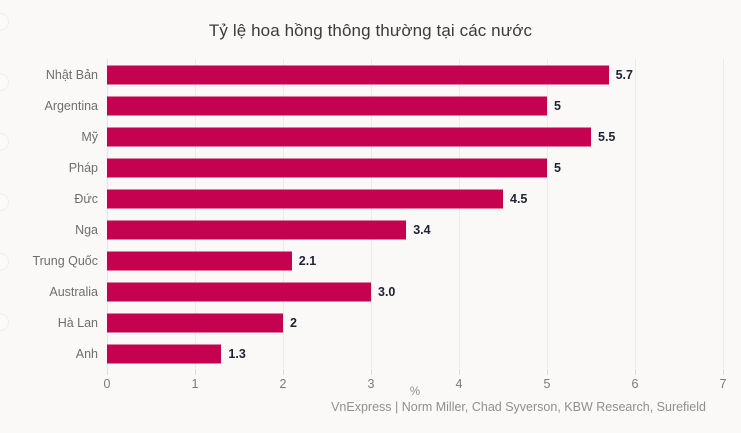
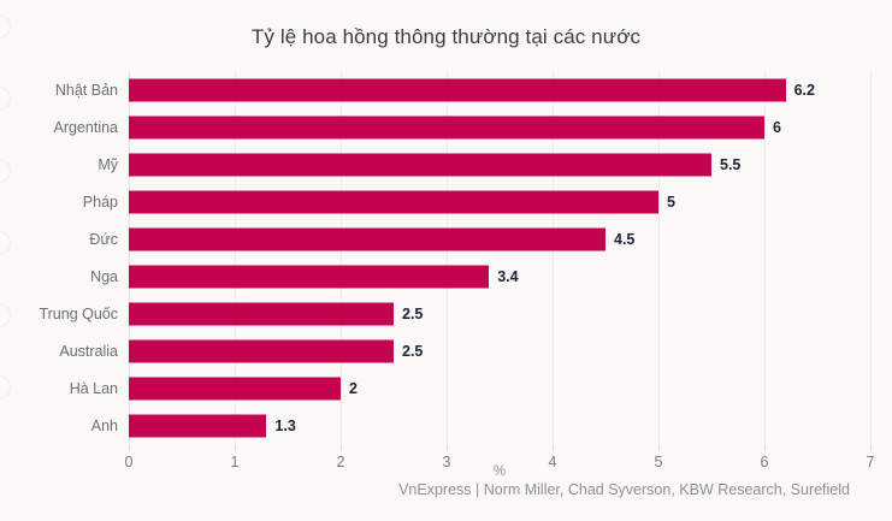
Nhật Bản: 5.7 -> 6.2
Argentina: 5 -> 6
Trung Quốc: 2.1 -> 2.5
Australia: 3.0 -> 2.5
